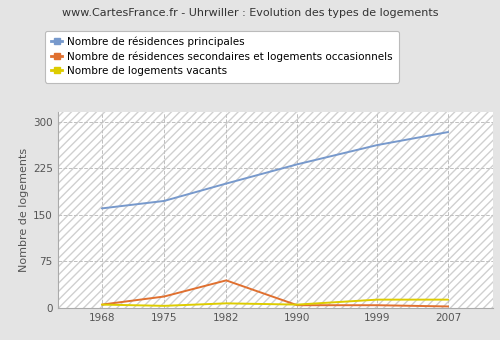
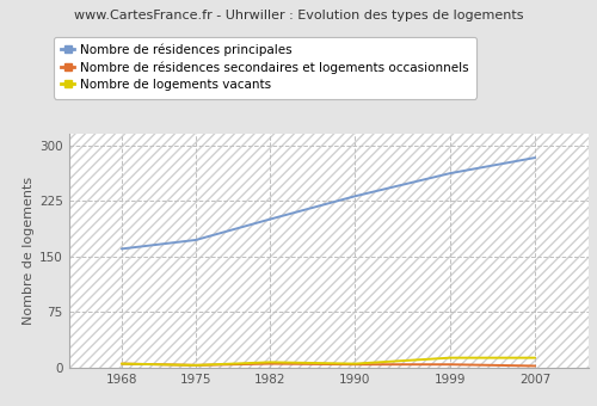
Nombre de résidences secondaires et logements occasionnels/1975: 18 -> 3
Nombre de résidences secondaires et logements occasionnels/1982: 44 -> 5
